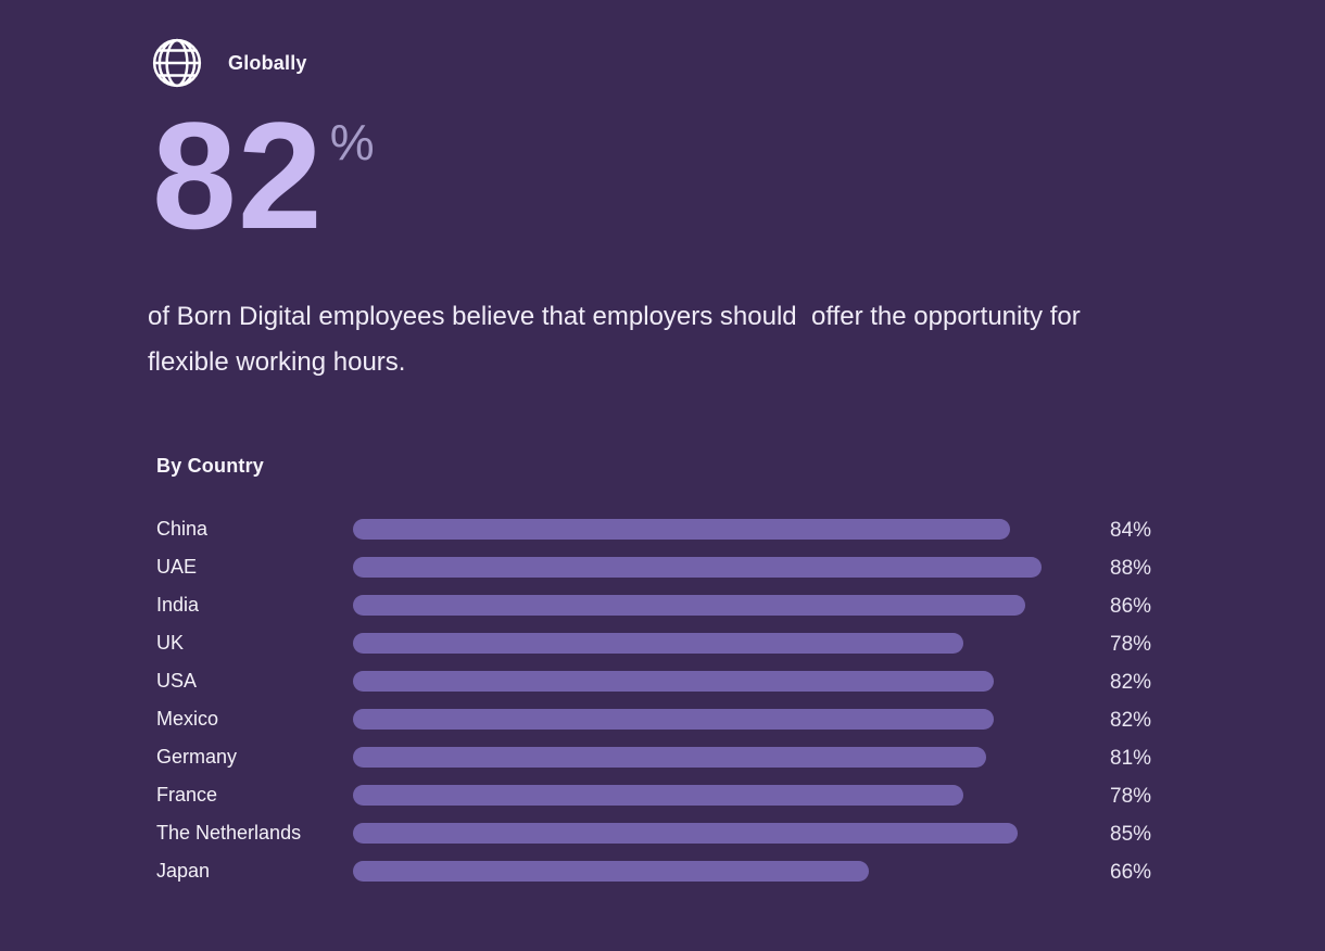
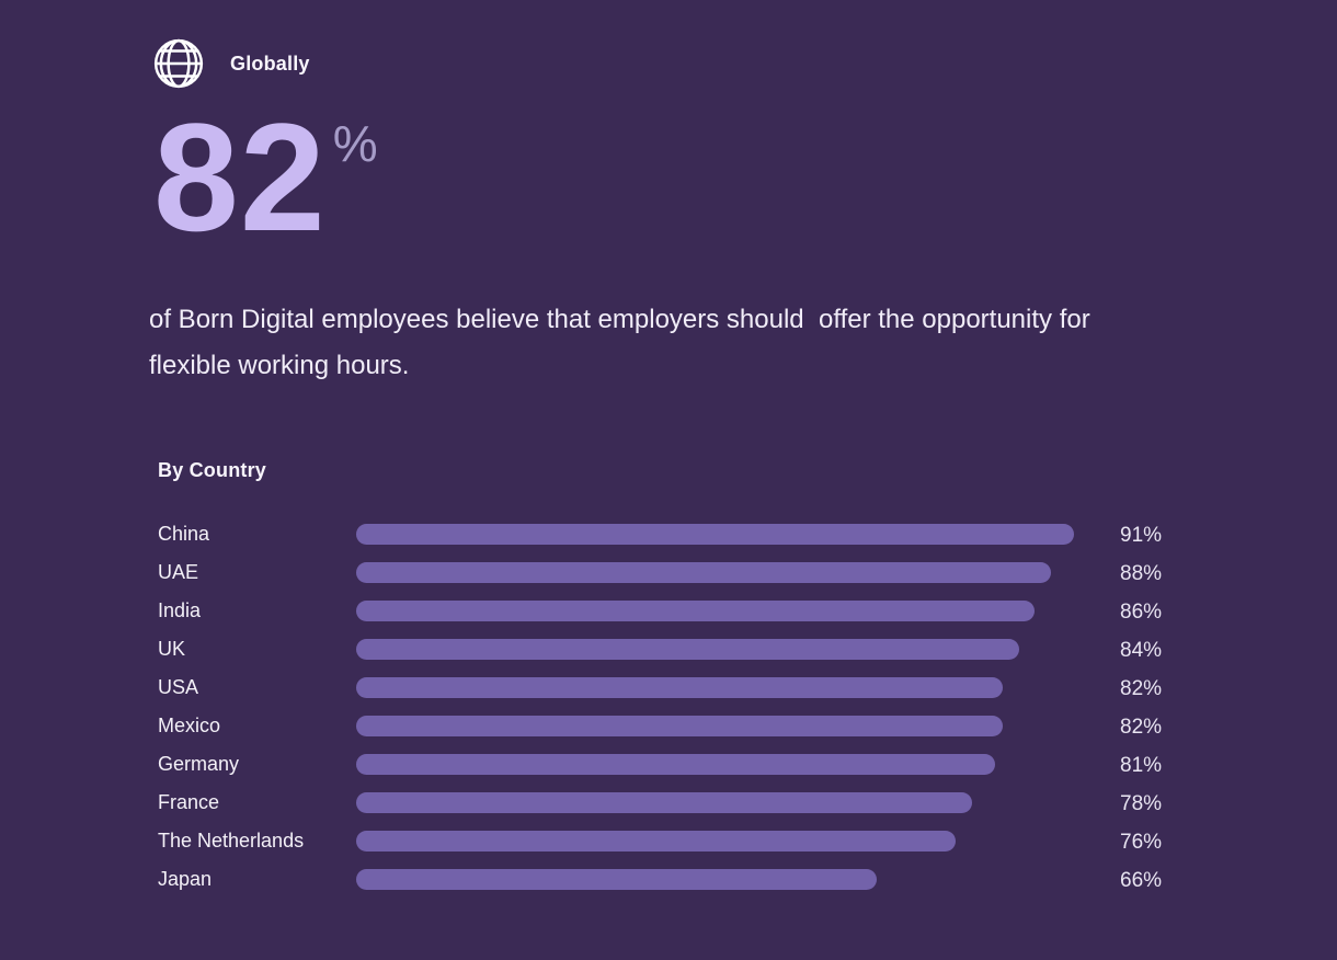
China: 84% -> 91%
UK: 78% -> 84%
The Netherlands: 85% -> 76%
